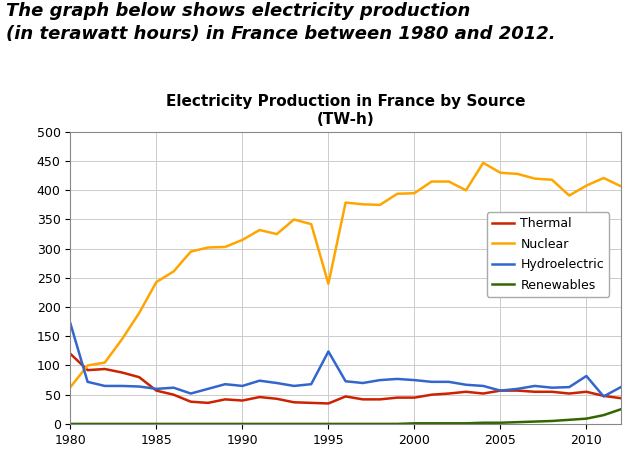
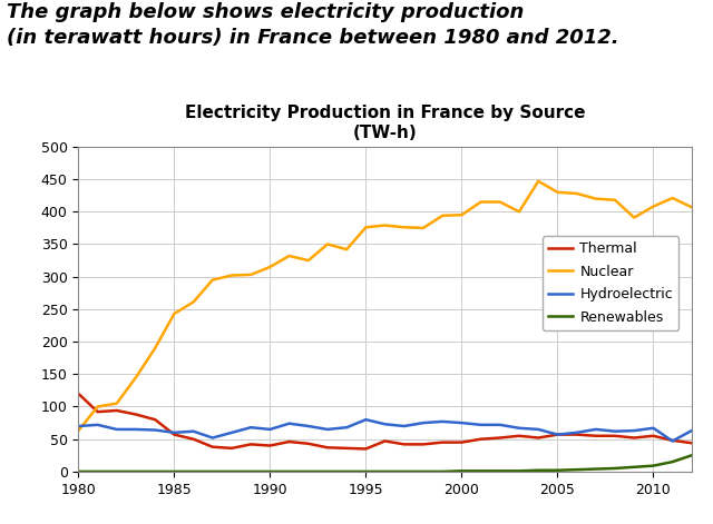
Hydroelectric/1980: 172 -> 70
Nuclear/1995: 240 -> 376
Hydroelectric/1995: 124 -> 80
Hydroelectric/2010: 82 -> 67
